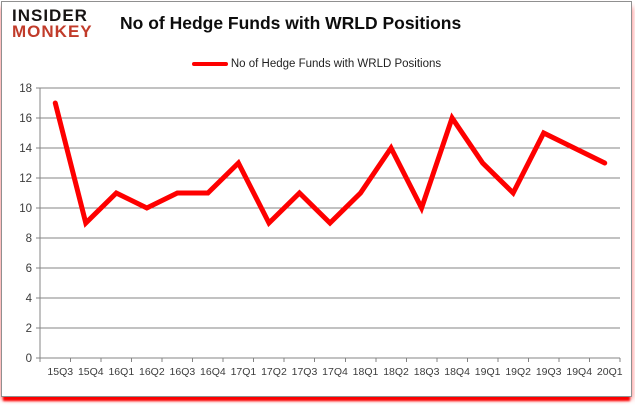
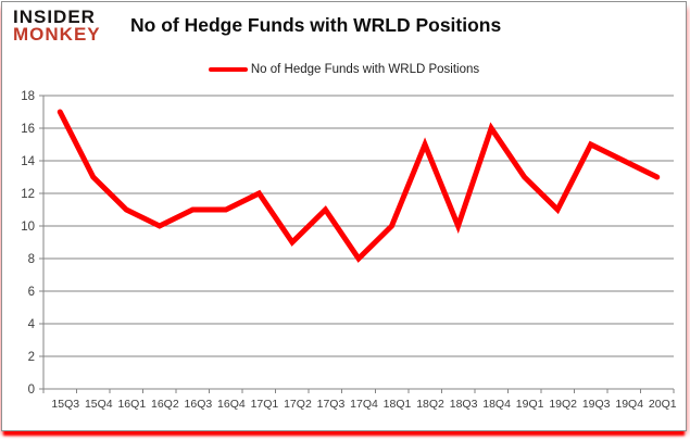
15Q4: 9 -> 13
17Q1: 13 -> 12
17Q4: 9 -> 8
18Q1: 11 -> 10
18Q2: 14 -> 15
